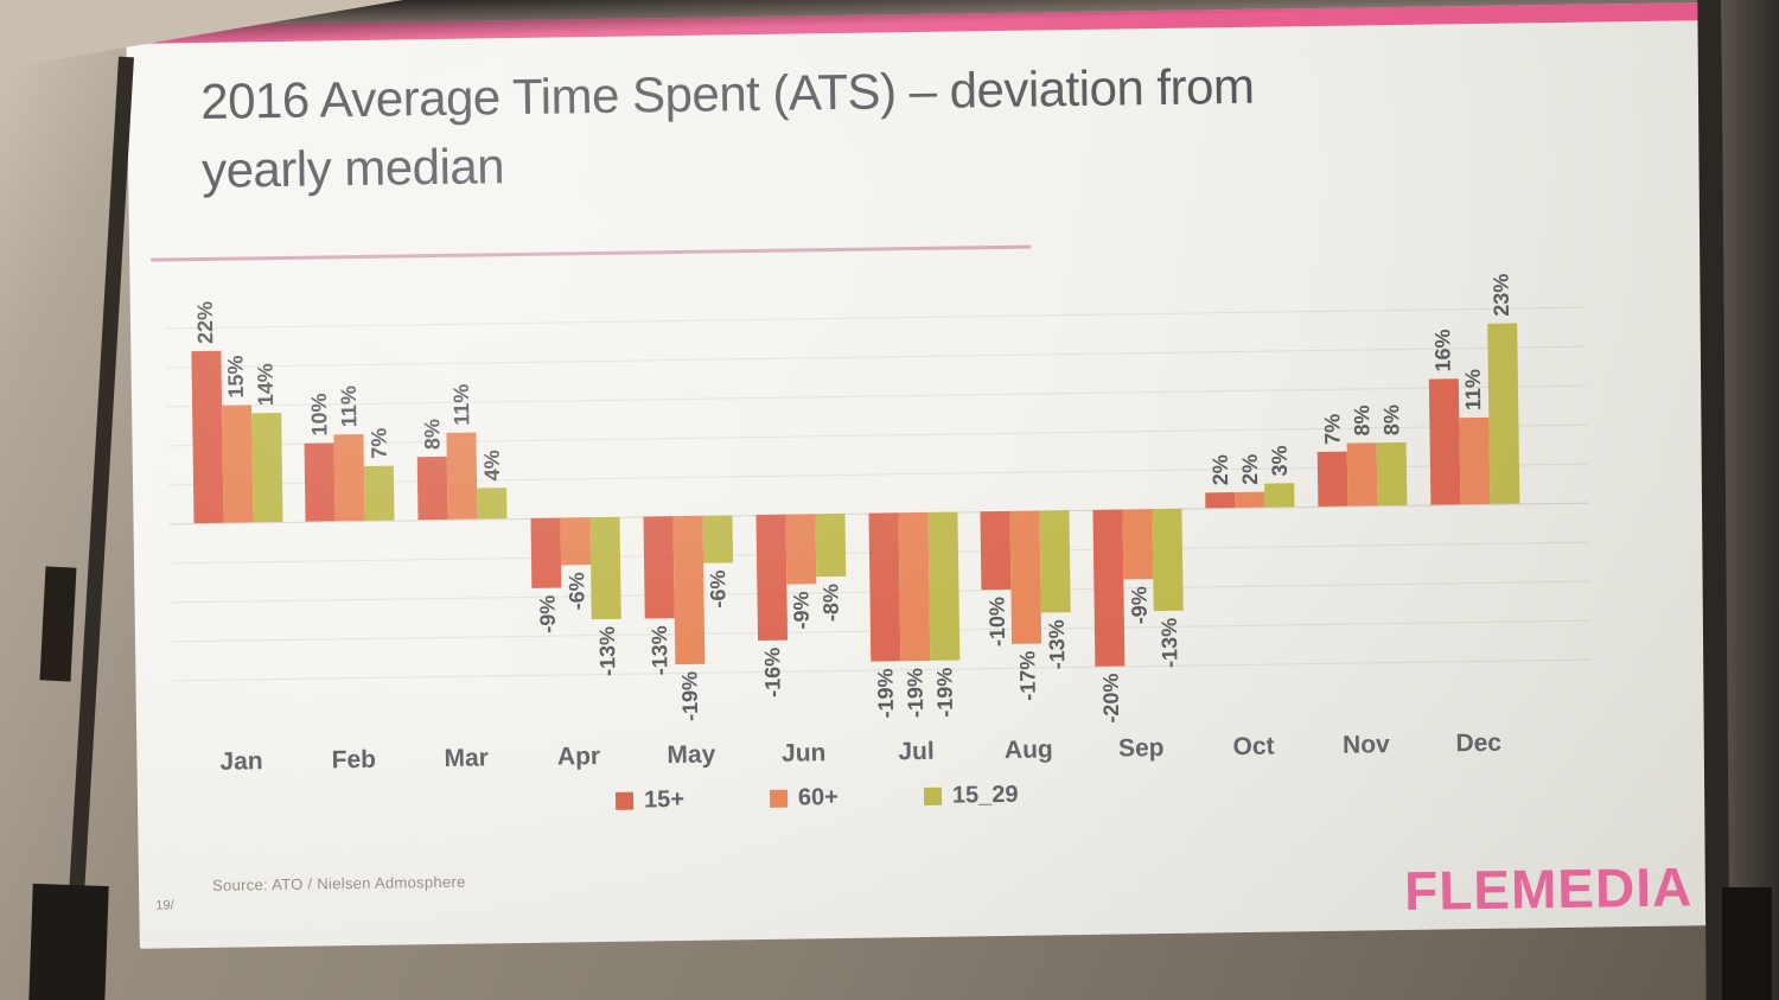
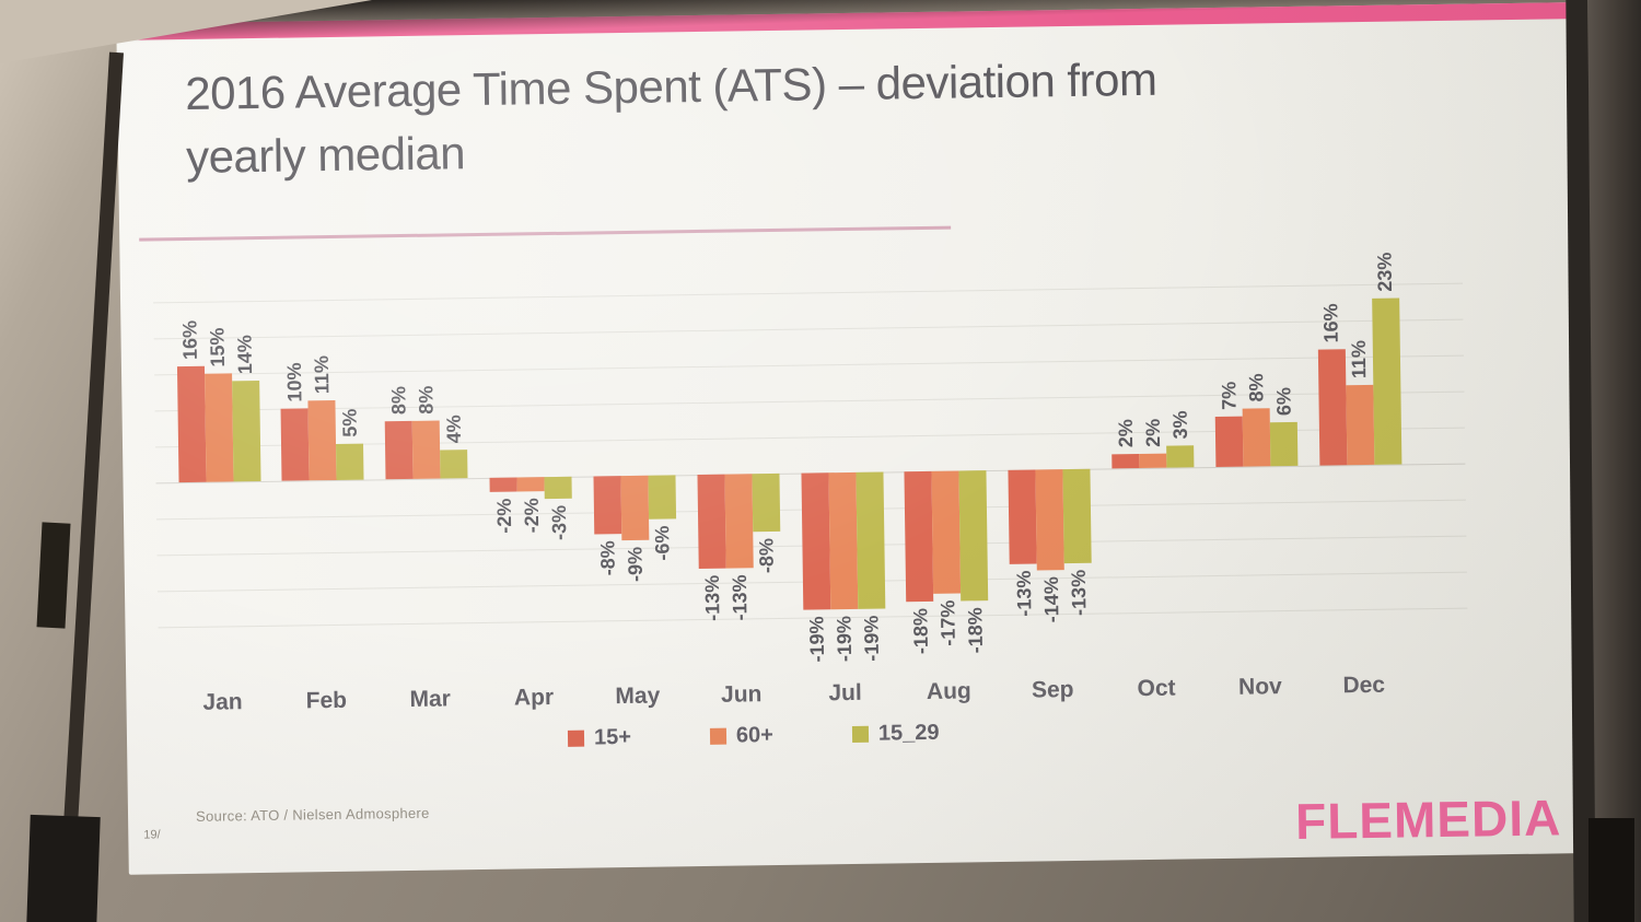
15+/Jan: 22% -> 16%
15_29/Feb: 7% -> 5%
60+/Mar: 11% -> 8%
15+/Apr: -9% -> -2%
60+/Apr: -6% -> -2%
15_29/Apr: -13% -> -3%
15+/May: -13% -> -8%
60+/May: -19% -> -9%
15+/Jun: -16% -> -13%
60+/Jun: -9% -> -13%
15+/Aug: -10% -> -18%
15_29/Aug: -13% -> -18%
15+/Sep: -20% -> -13%
60+/Sep: -9% -> -14%
15_29/Nov: 8% -> 6%
